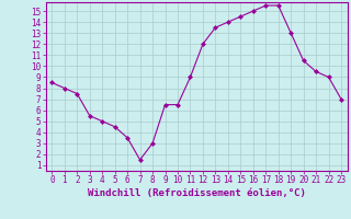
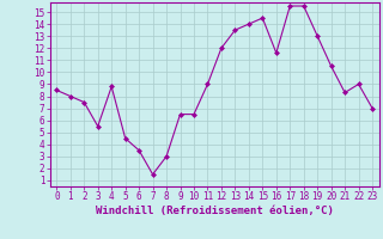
4: 5.0 -> 8.8
16: 15.0 -> 11.6
21: 9.5 -> 8.3
